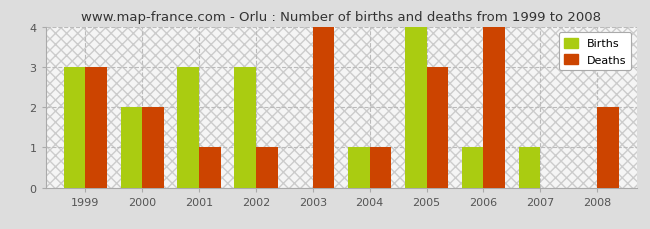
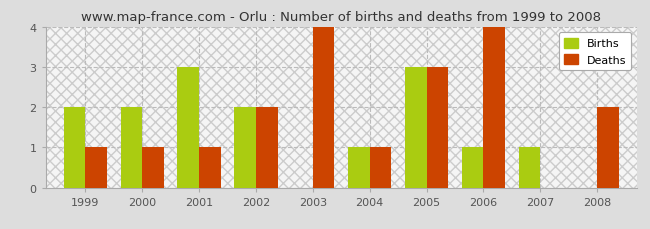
Births/1999: 3 -> 2
Deaths/1999: 3 -> 1
Deaths/2000: 2 -> 1
Births/2002: 3 -> 2
Deaths/2002: 1 -> 2
Births/2005: 4 -> 3
